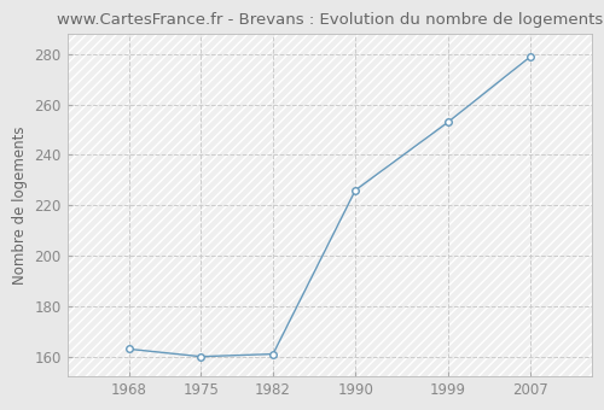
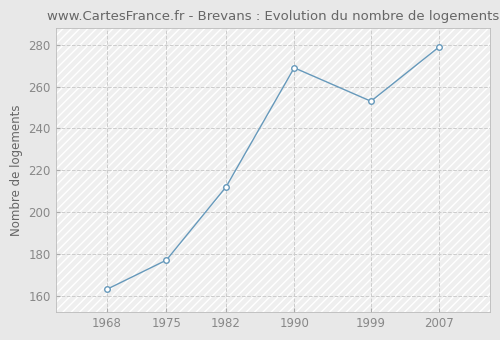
1975: 160 -> 177
1982: 161 -> 212
1990: 226 -> 269
